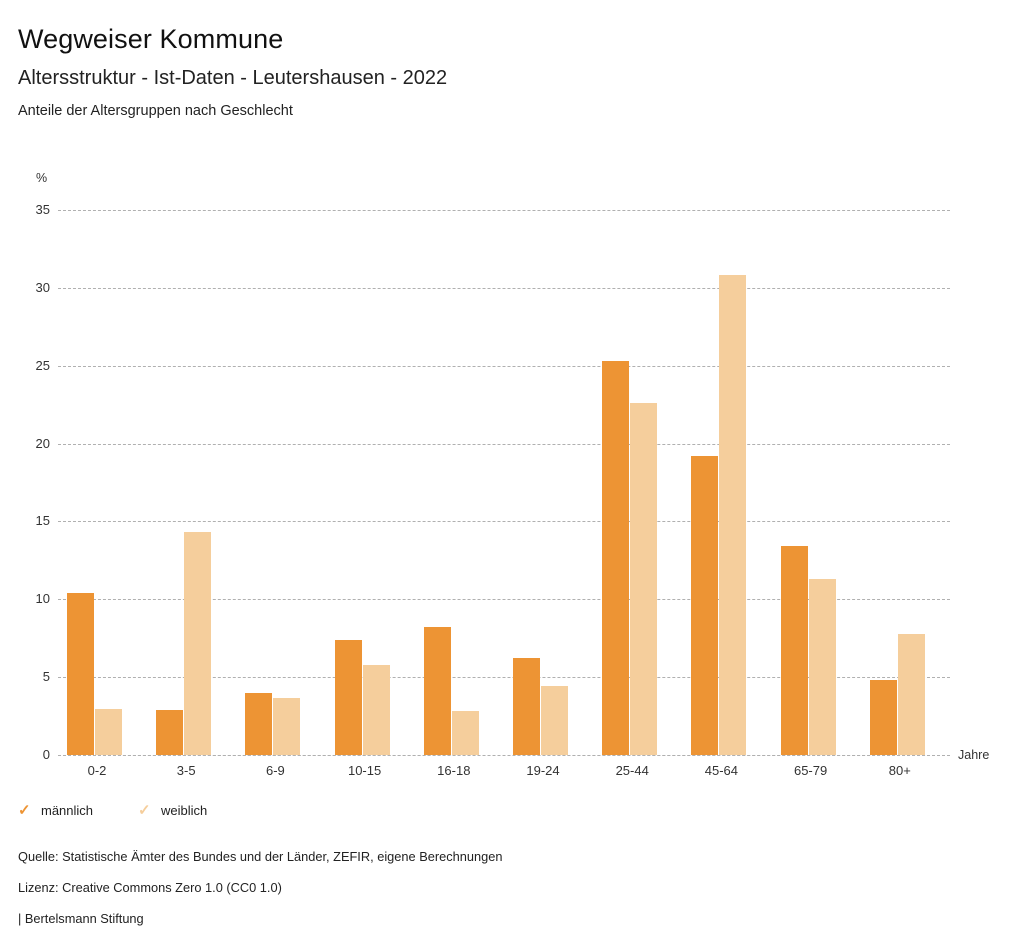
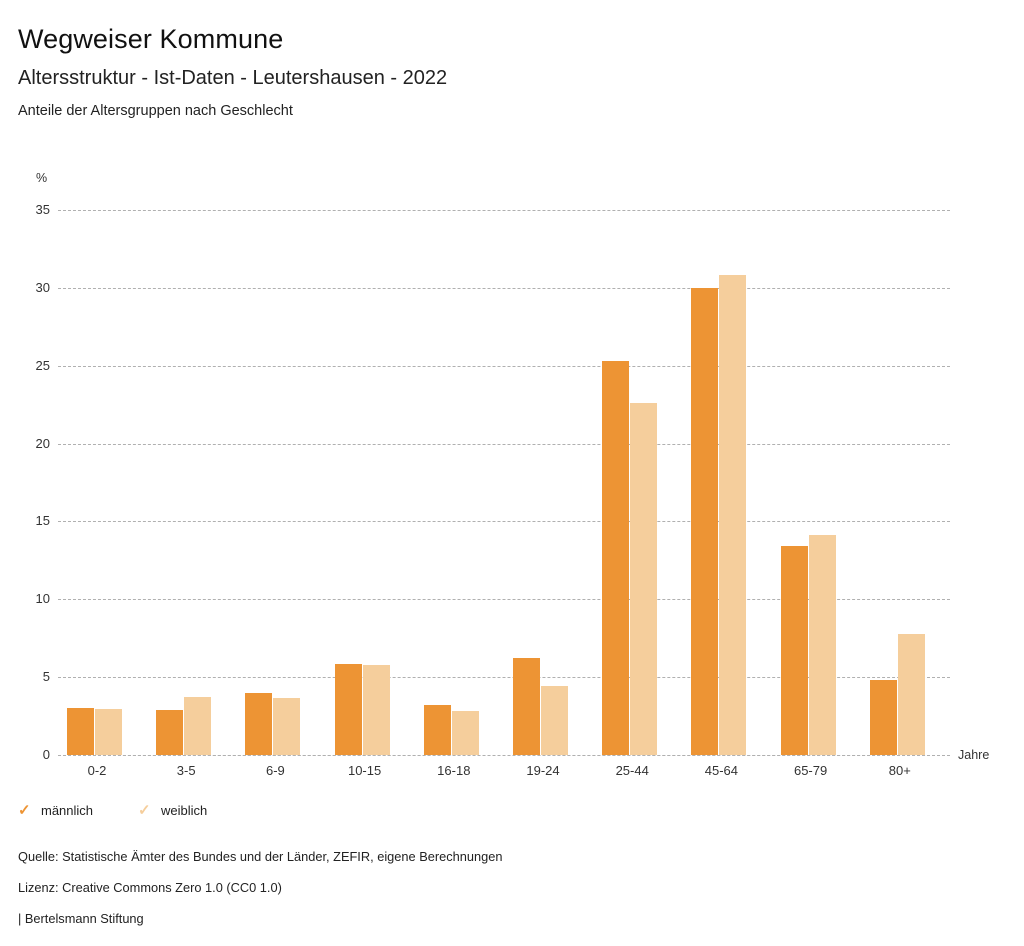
männlich/0-2: 10.4 -> 3.0
weiblich/3-5: 14.3 -> 3.8
männlich/10-15: 7.4 -> 5.8
männlich/16-18: 8.2 -> 3.2
männlich/45-64: 19.2 -> 30.0
weiblich/65-79: 11.3 -> 14.2
